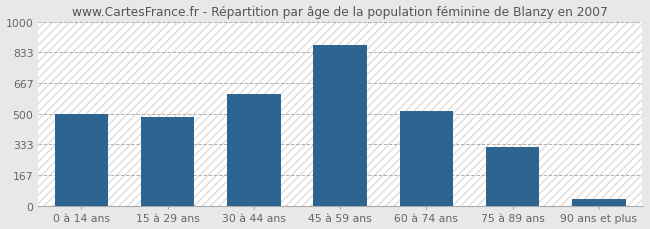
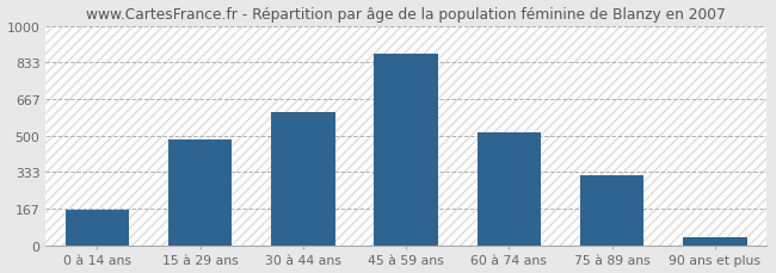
0 à 14 ans: 500 -> 160
